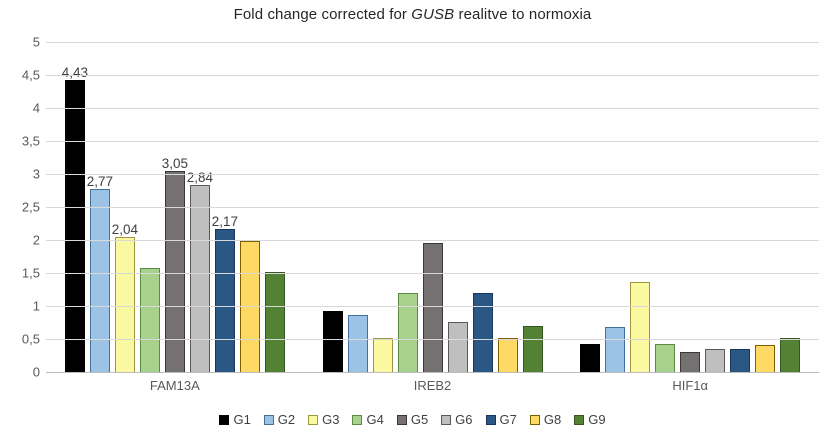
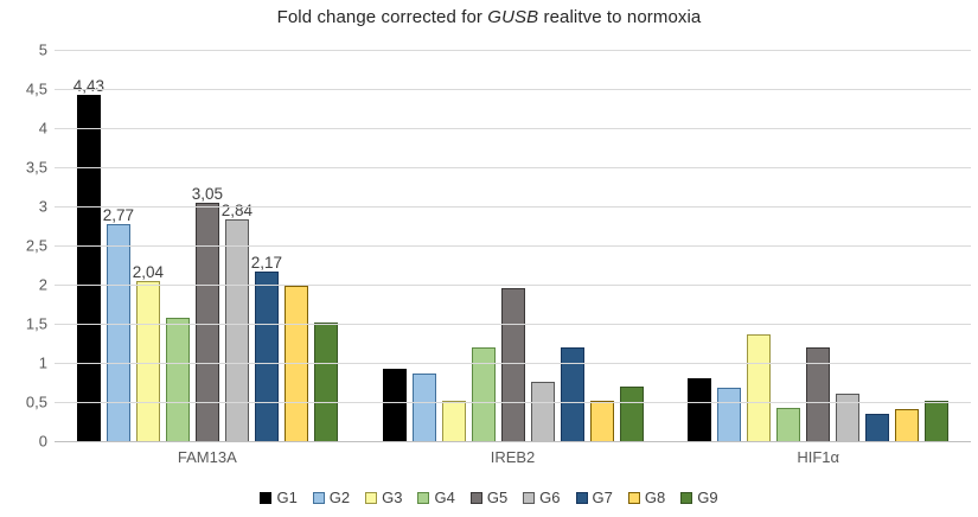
G1/HIF1α: 0.4 -> 0.8
G5/HIF1α: 0.3 -> 1.2
G6/HIF1α: 0.3 -> 0.6
